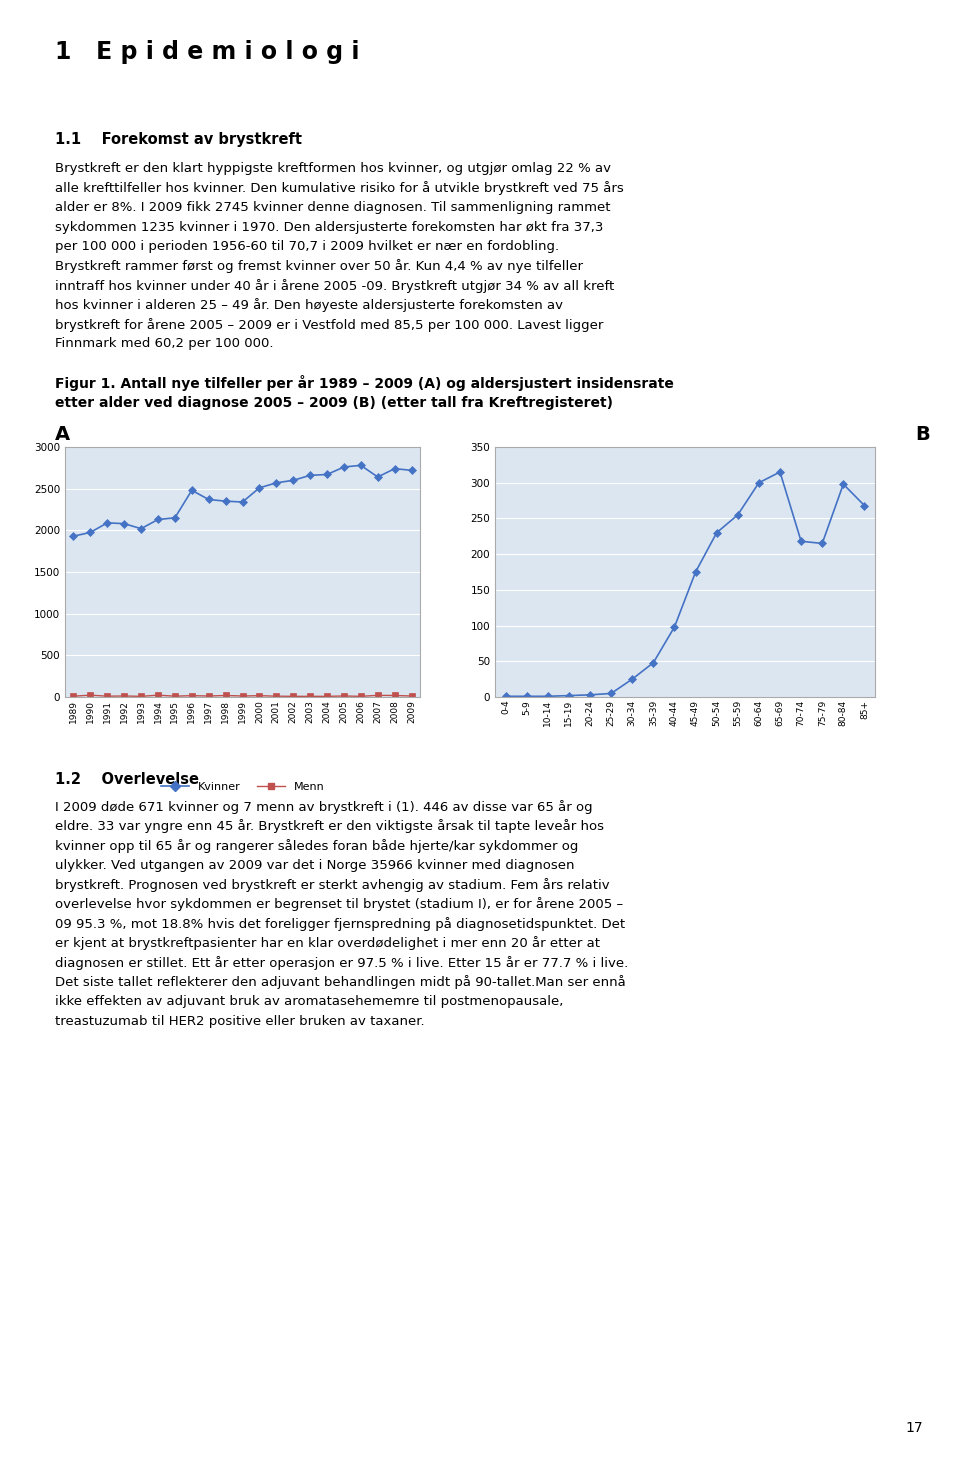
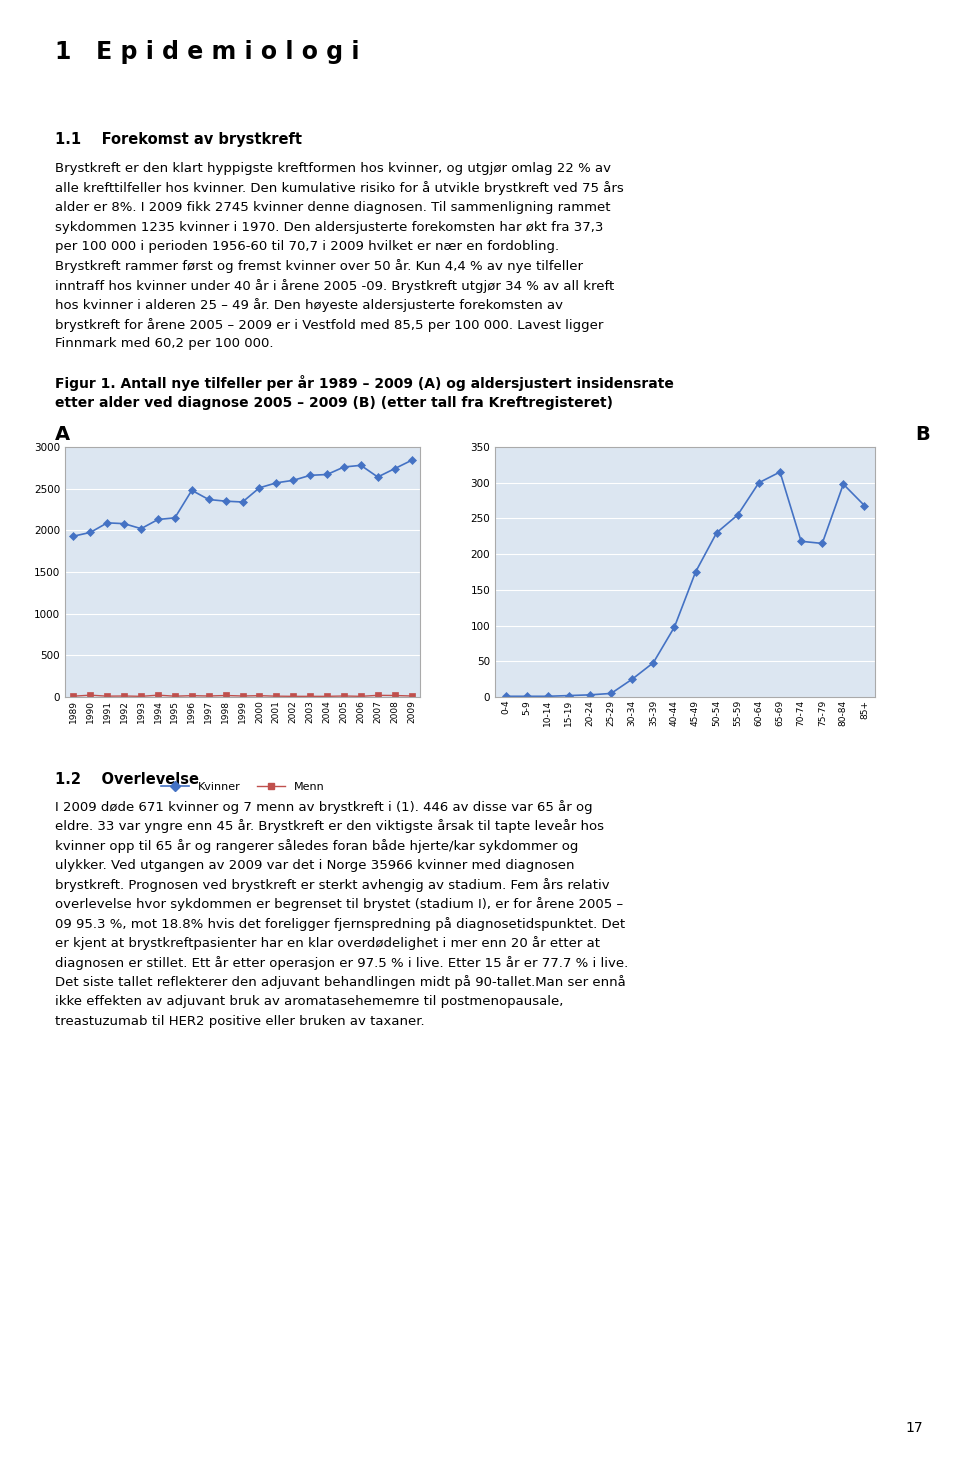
Kvinner/2009: 2720 -> 2840
